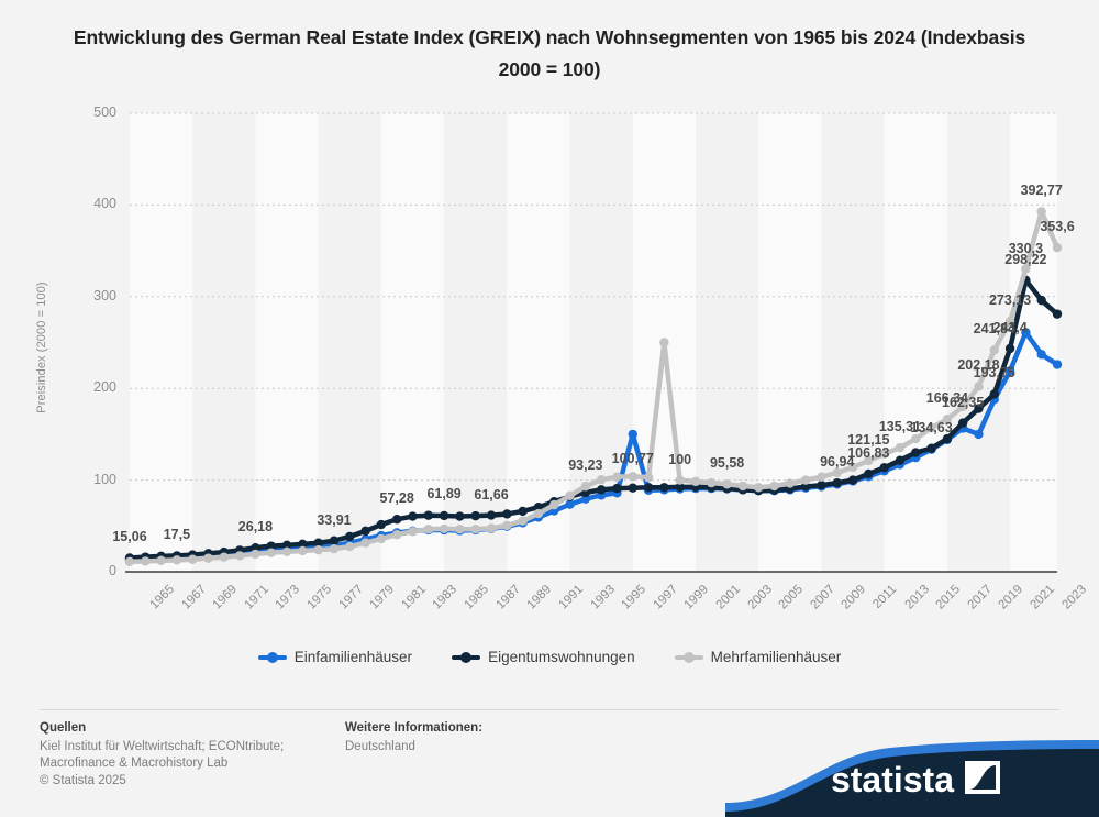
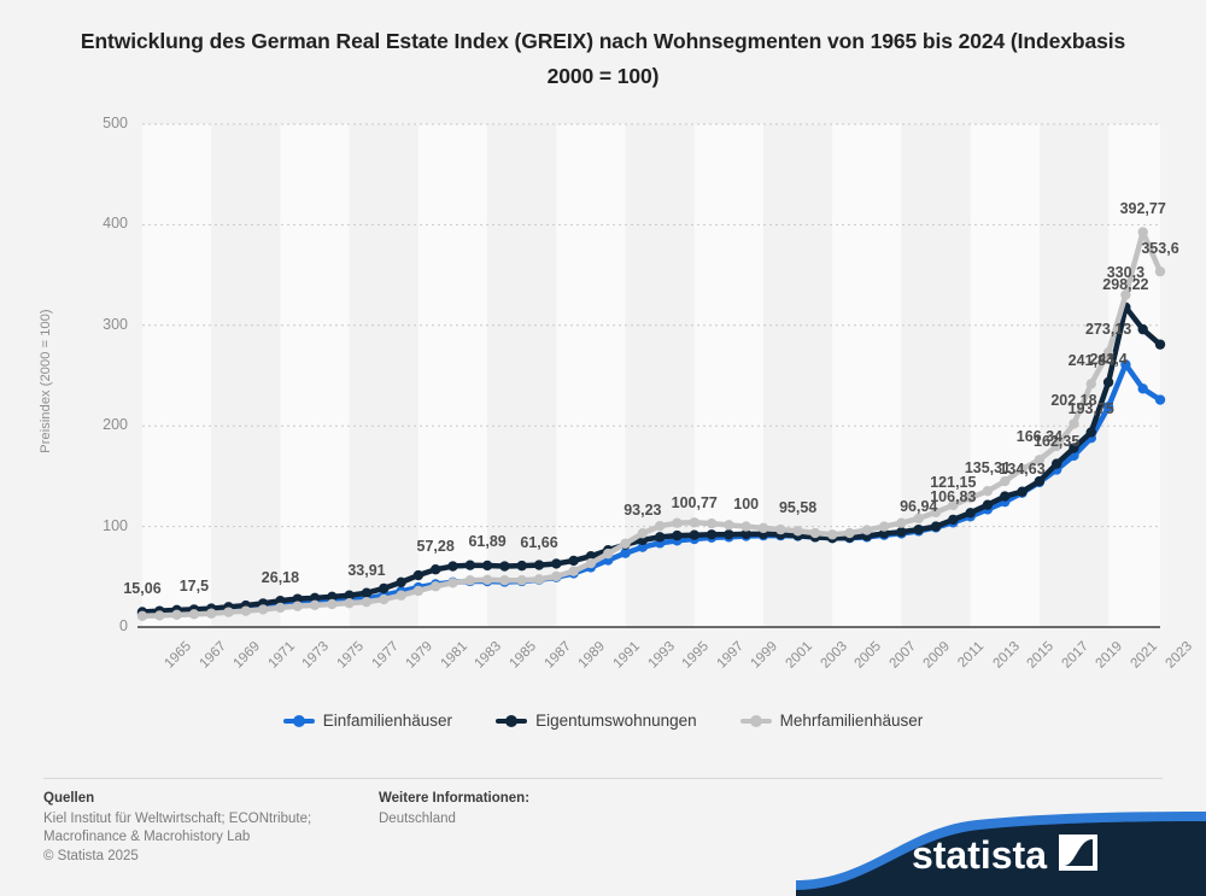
Einfamilienhäuser/1997: 150 -> 90
Mehrfamilienhäuser/1999: 250 -> 100
Einfamilienhäuser/2019: 150 -> 170
